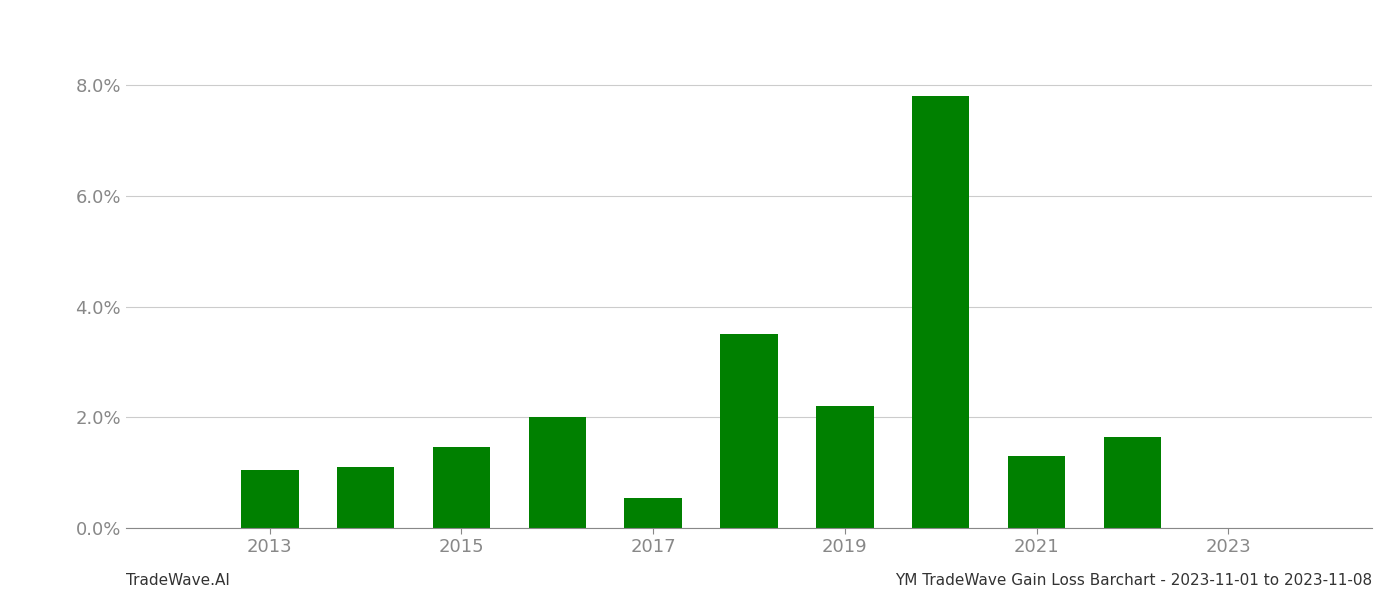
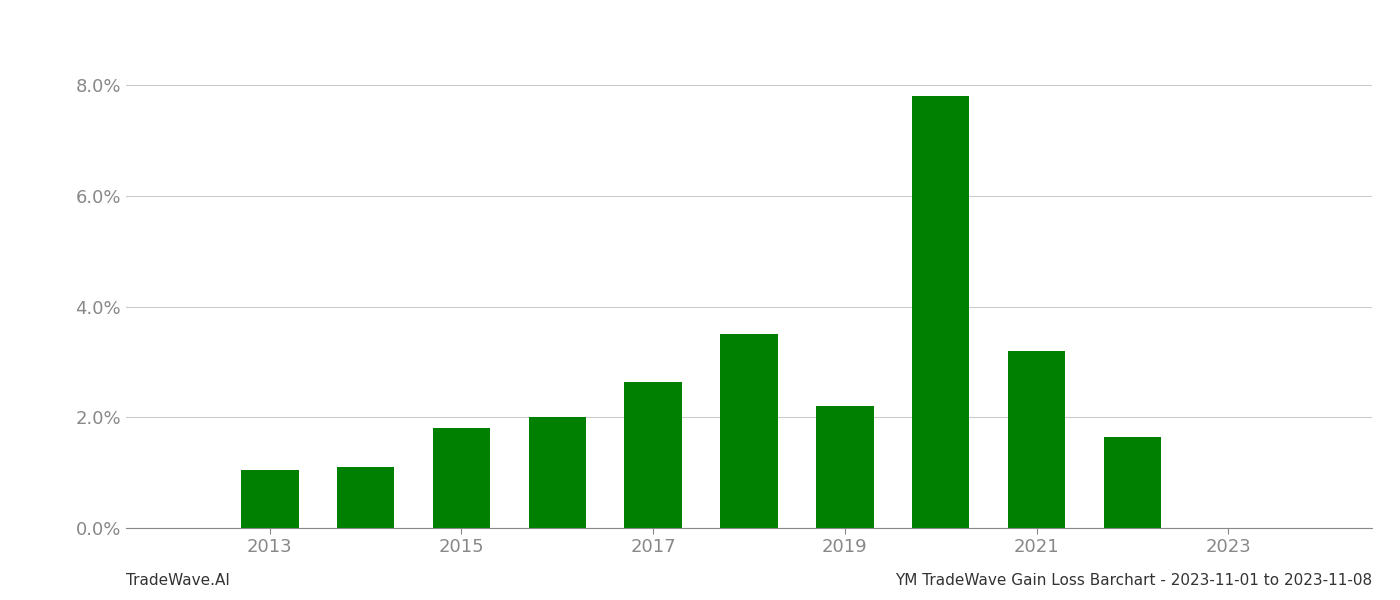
2015: 1.47% -> 1.80%
2017: 0.55% -> 2.64%
2021: 1.30% -> 3.20%
